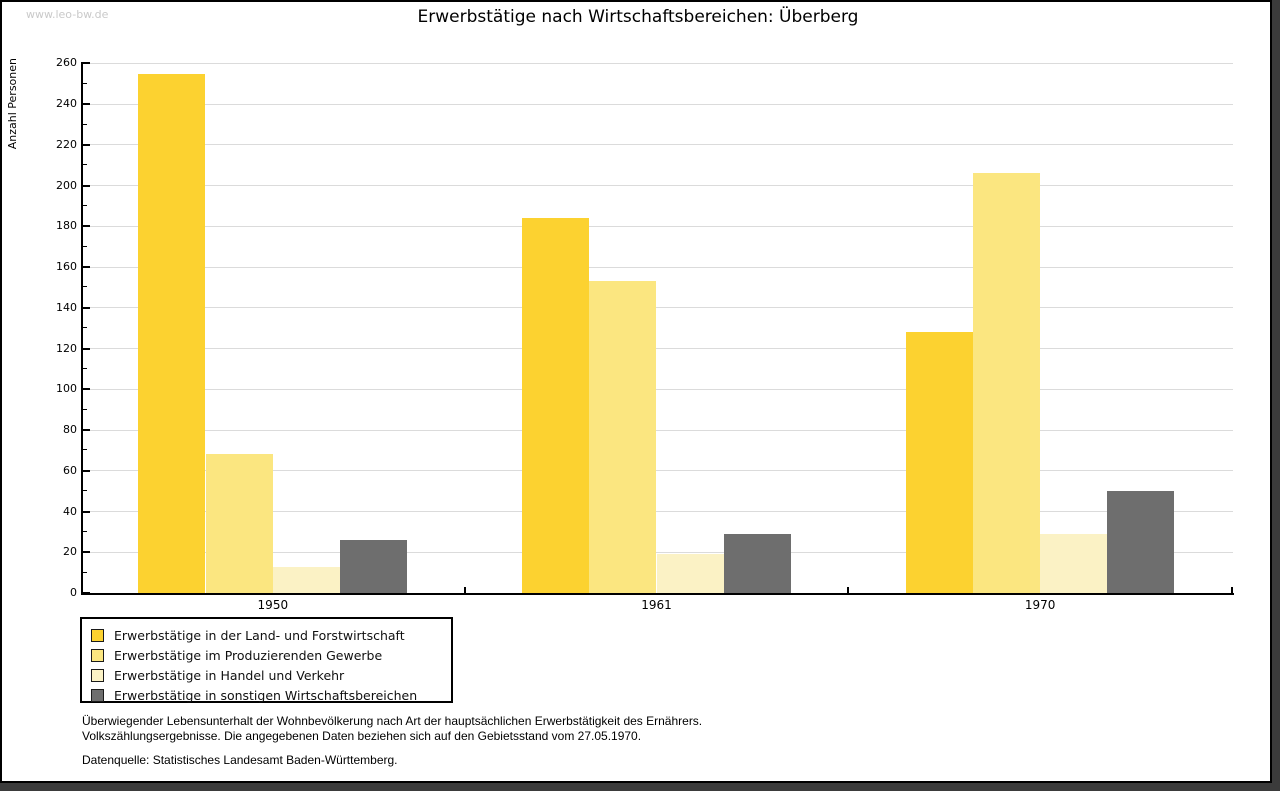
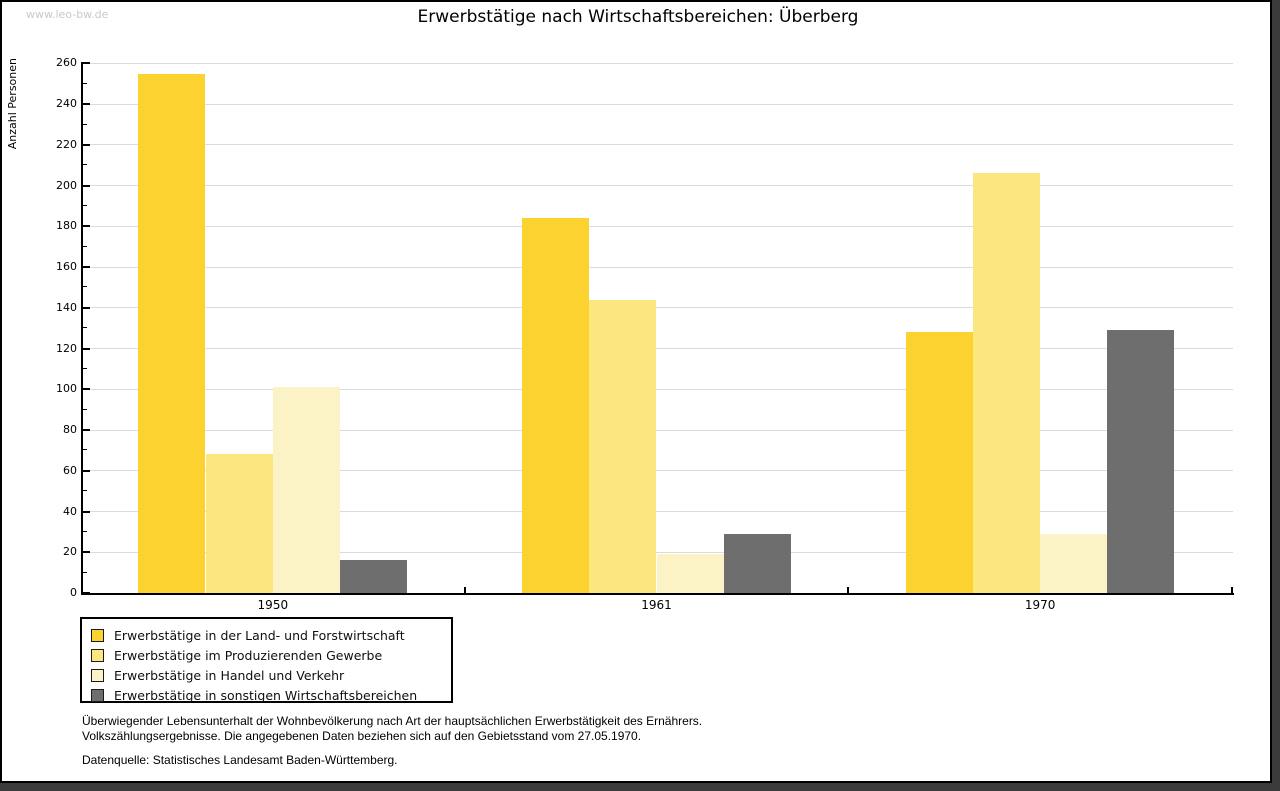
Erwerbstätige in Handel und Verkehr/1950: 13 -> 101
Erwerbstätige in sonstigen Wirtschaftsbereichen/1950: 26 -> 16
Erwerbstätige im Produzierenden Gewerbe/1961: 153 -> 144
Erwerbstätige in sonstigen Wirtschaftsbereichen/1970: 50 -> 129
